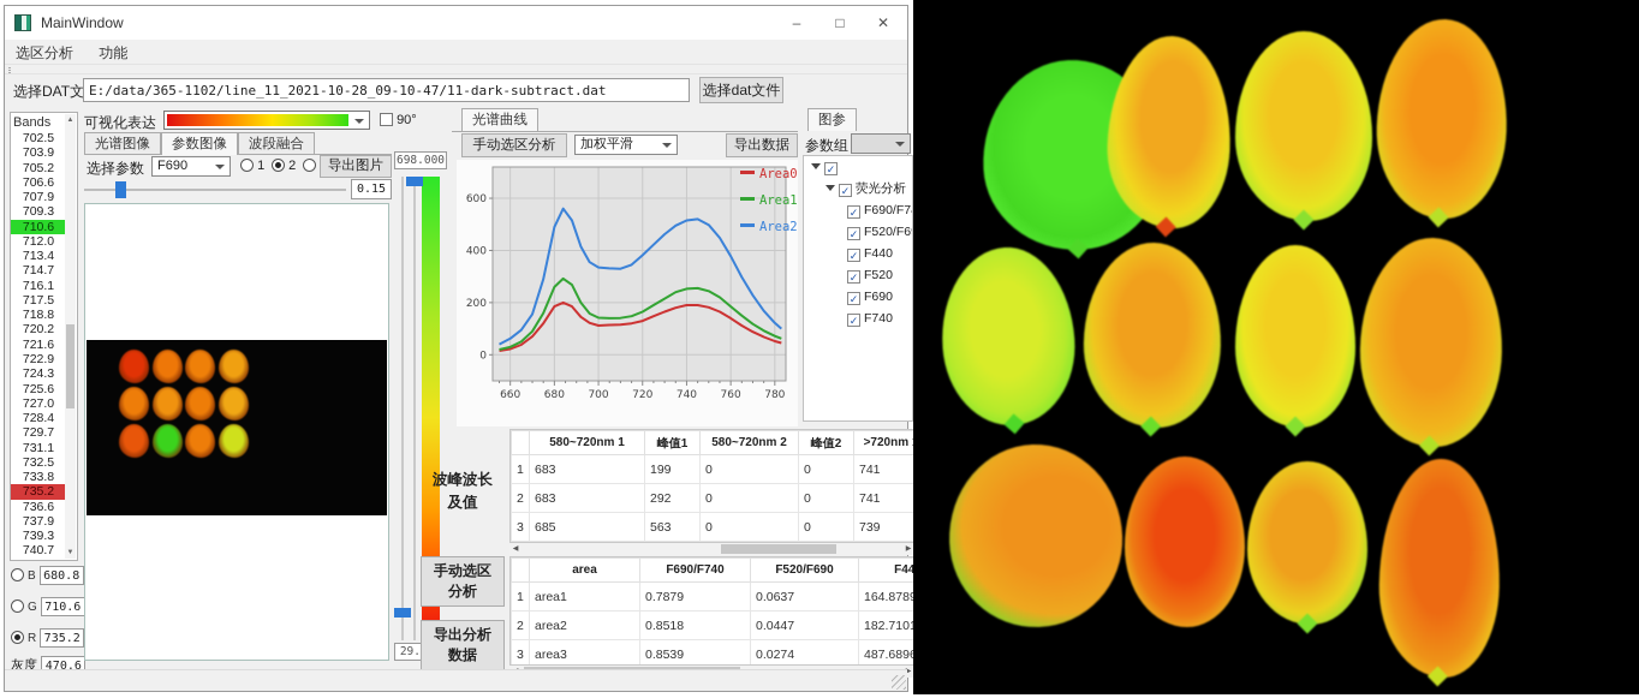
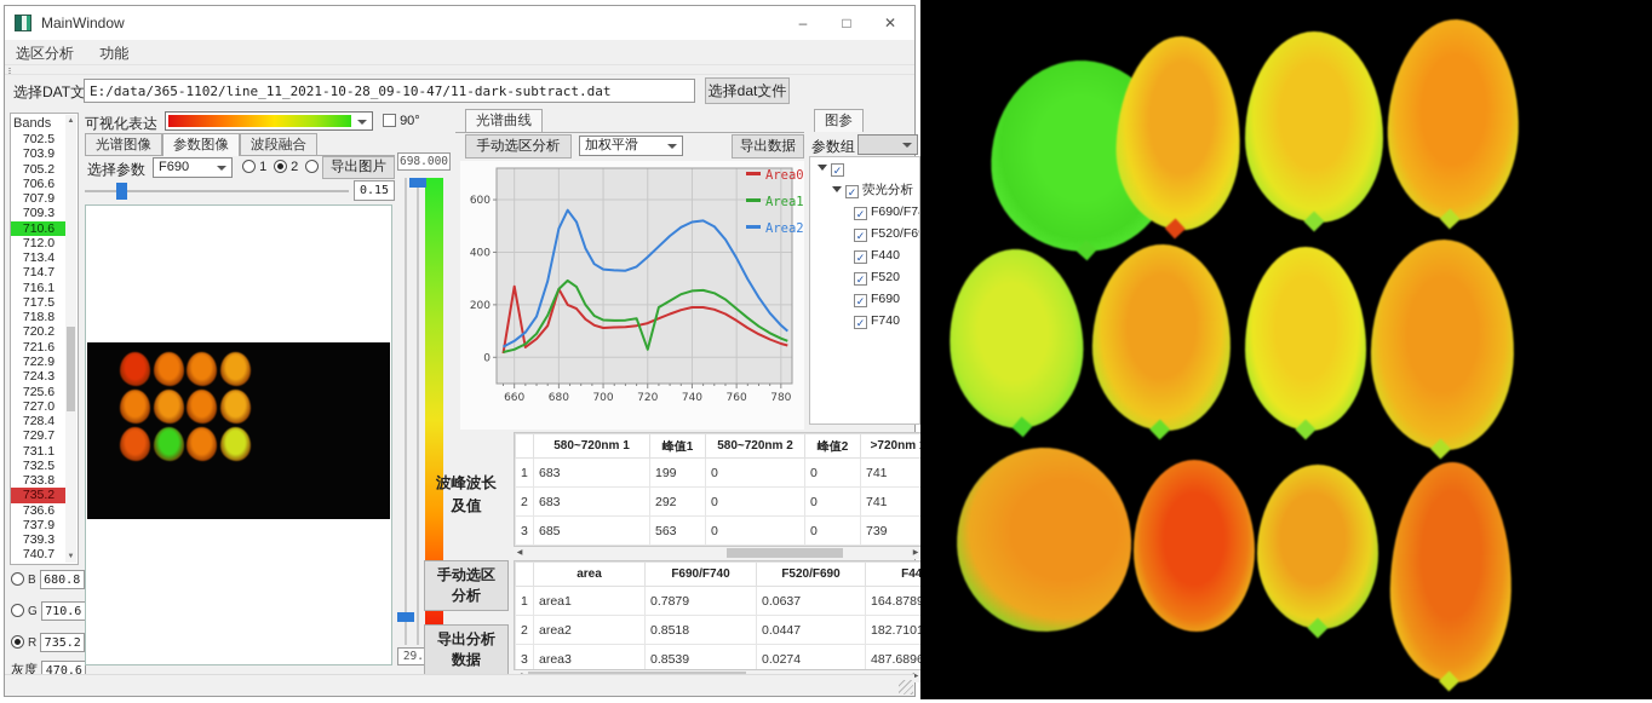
Area0/660: 20 -> 270
Area0/680: 180 -> 260
Area1/720: 160 -> 30
